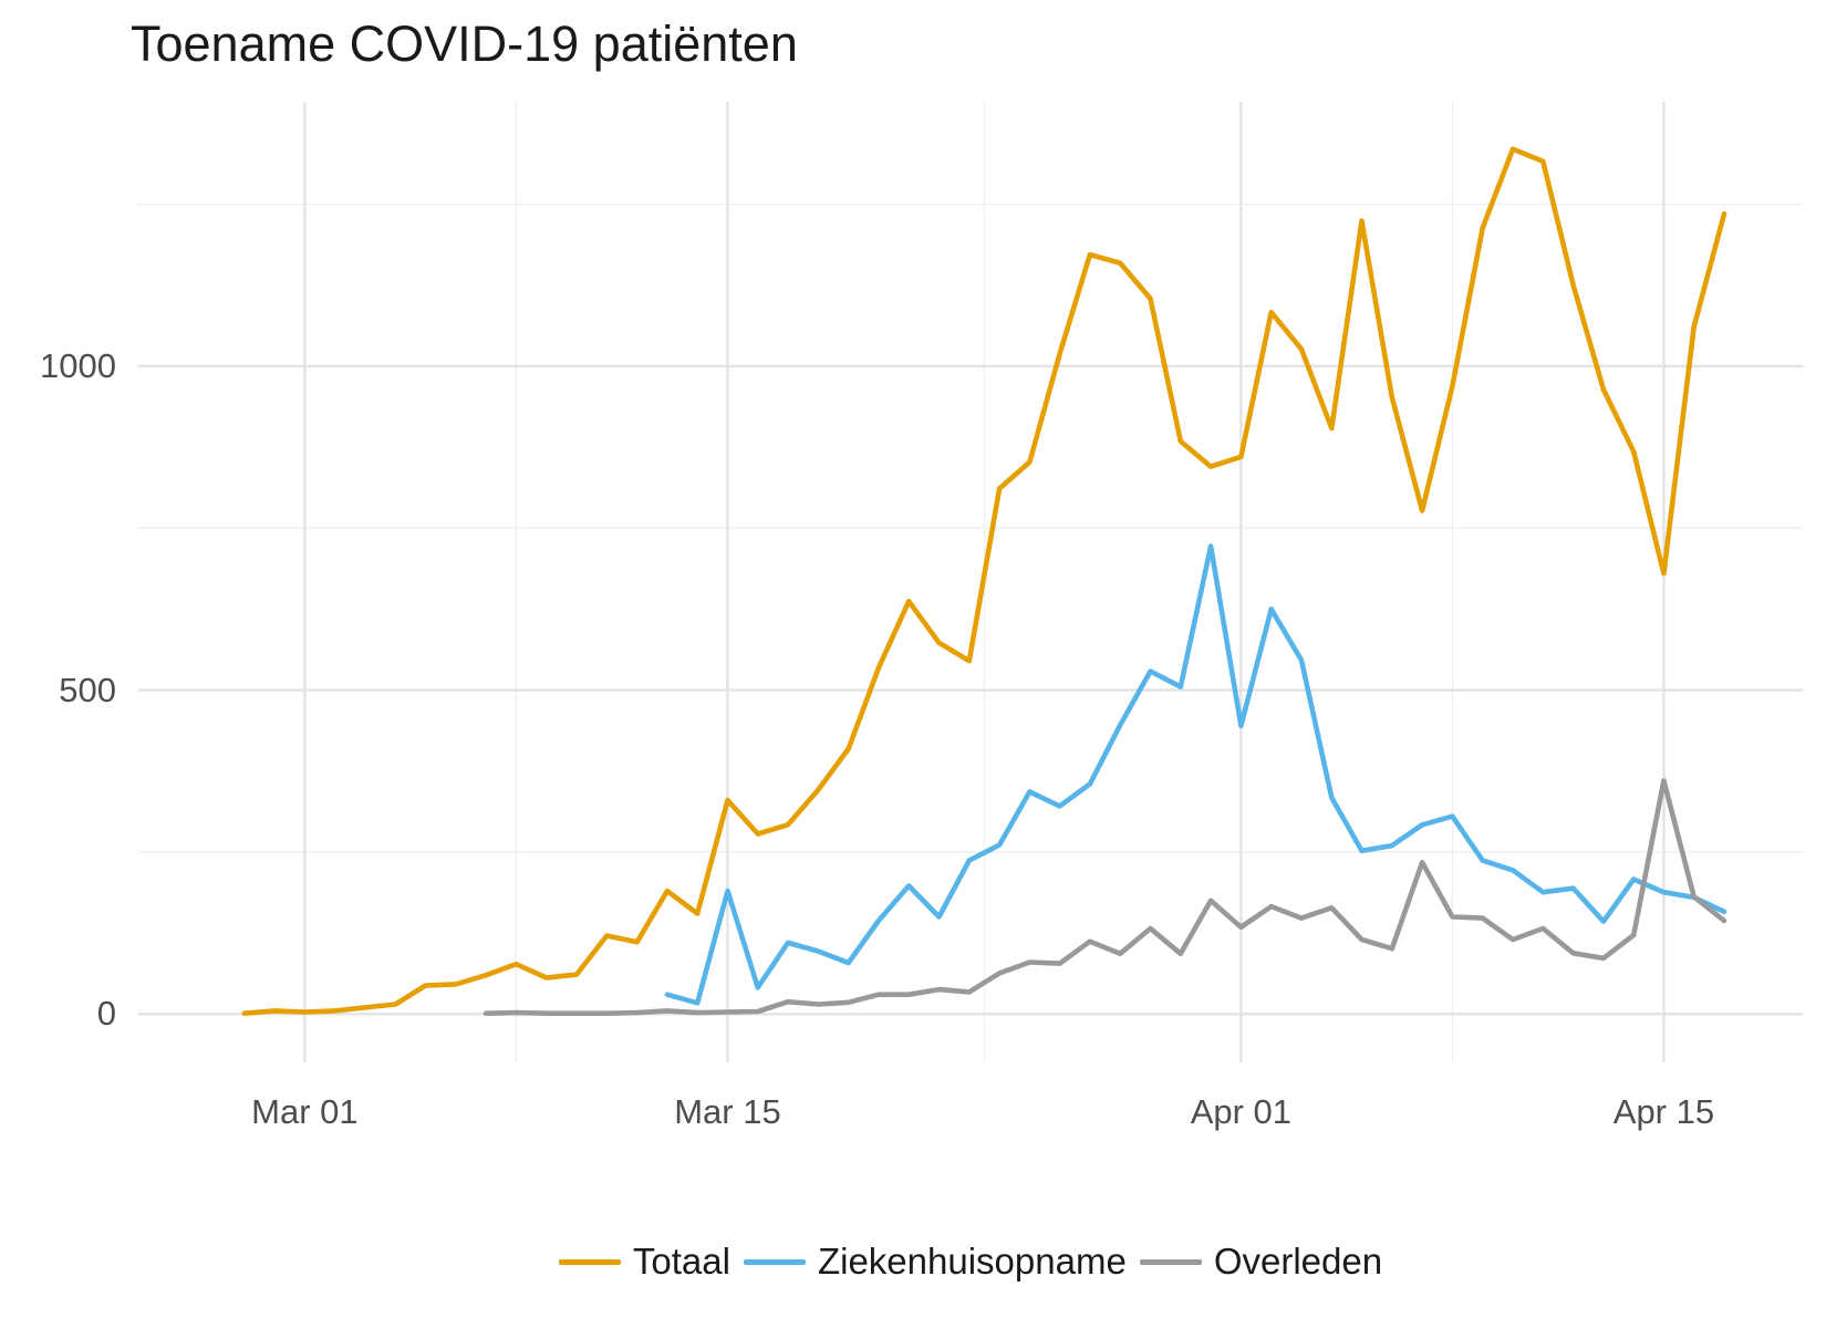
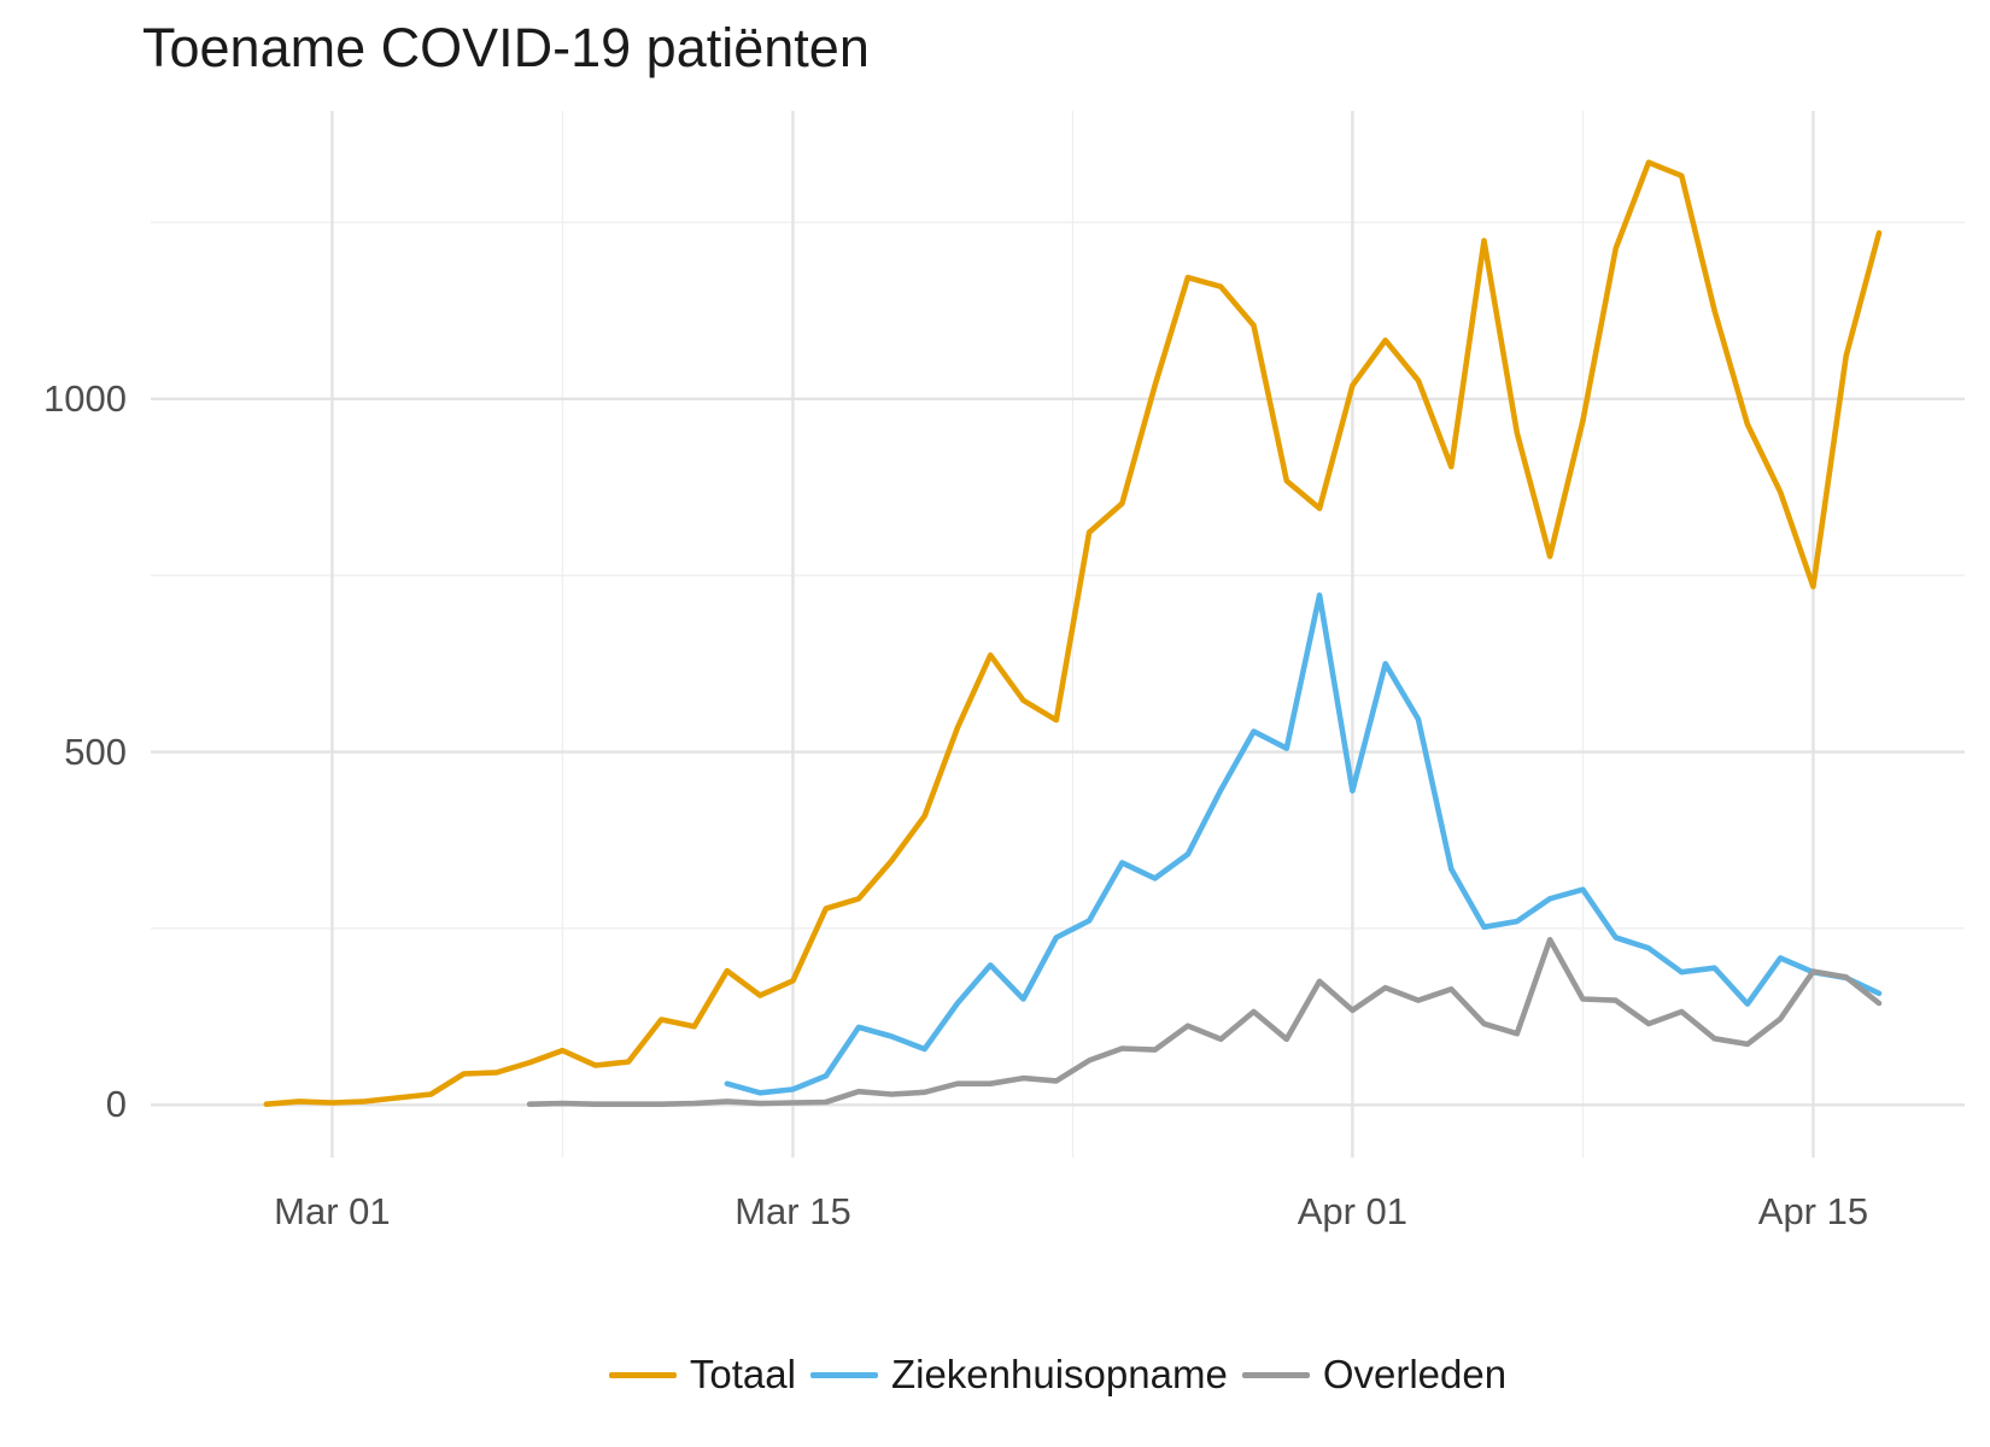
Totaal/Mar 15: 330 -> 180
Ziekenhuisopname/Mar 15: 190 -> 20
Totaal/Apr 01: 860 -> 1020
Totaal/Apr 15: 680 -> 730
Overleden/Apr 15: 360 -> 190
